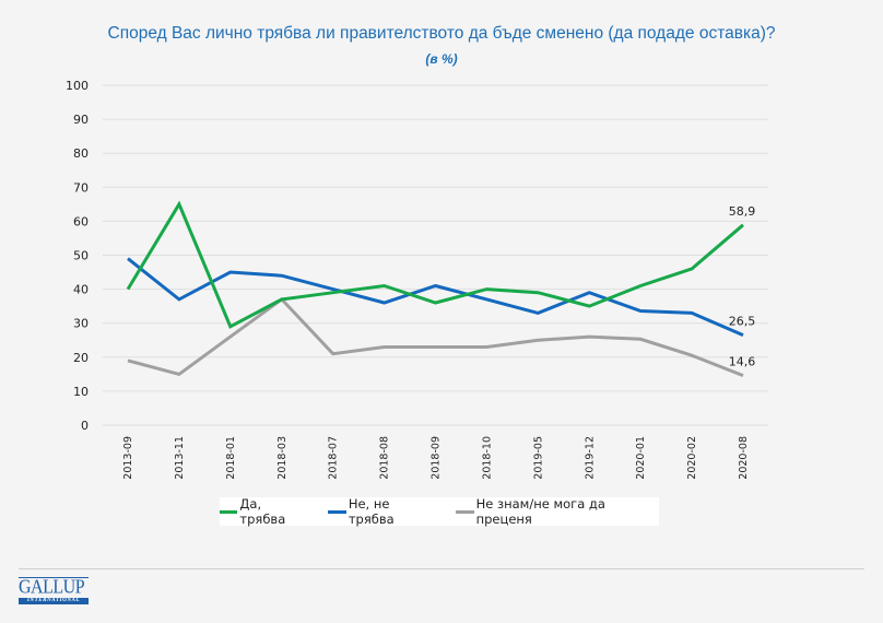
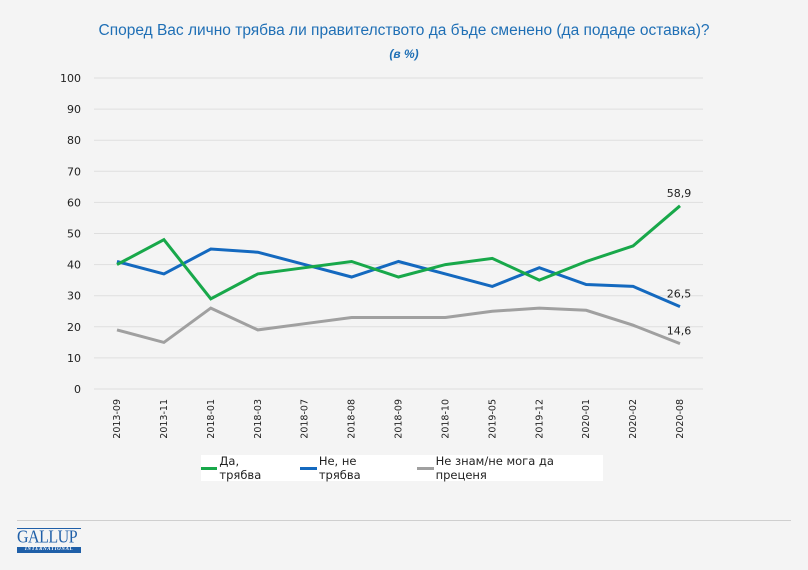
Не, не трябва/2013-09: 49 -> 41
Да, трябва/2013-11: 65 -> 48
Не знам/не мога да преценя/2018-03: 37 -> 19
Да, трябва/2019-05: 39 -> 42
